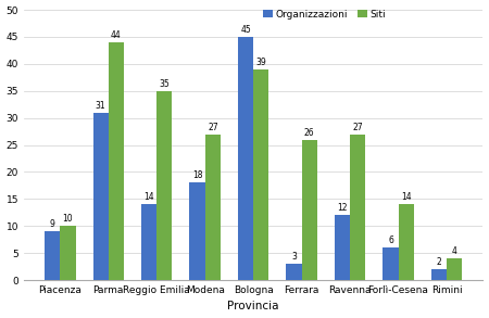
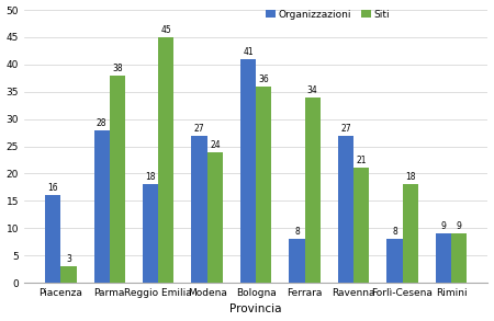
Organizzazioni/Piacenza: 9 -> 16
Siti/Piacenza: 10 -> 3
Organizzazioni/Parma: 31 -> 28
Siti/Parma: 44 -> 38
Organizzazioni/Reggio Emilia: 14 -> 18
Siti/Reggio Emilia: 35 -> 45
Organizzazioni/Modena: 18 -> 27
Siti/Modena: 27 -> 24
Organizzazioni/Bologna: 45 -> 41
Siti/Bologna: 39 -> 36
Organizzazioni/Ferrara: 3 -> 8
Siti/Ferrara: 26 -> 34
Organizzazioni/Ravenna: 12 -> 27
Siti/Ravenna: 27 -> 21
Organizzazioni/Forlì-Cesena: 6 -> 8
Siti/Forlì-Cesena: 14 -> 18
Organizzazioni/Rimini: 2 -> 9
Siti/Rimini: 4 -> 9
